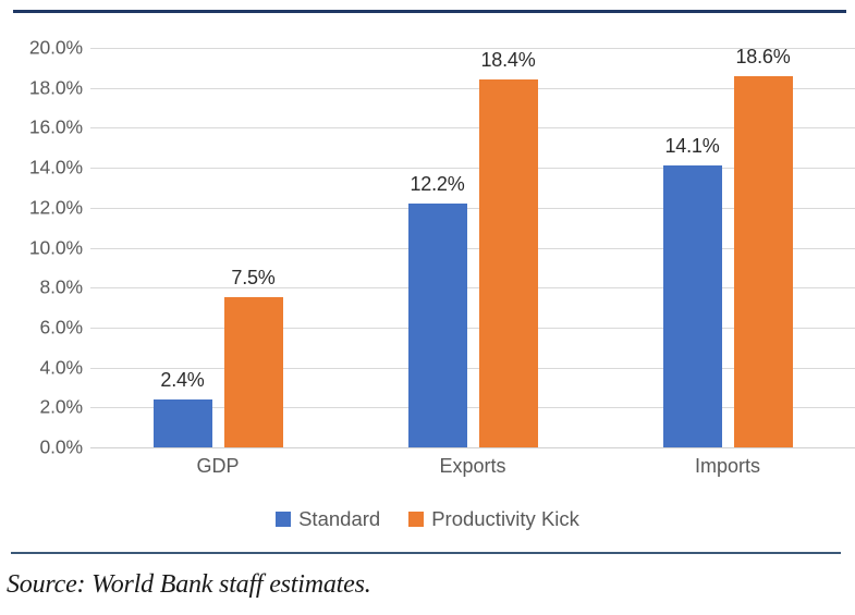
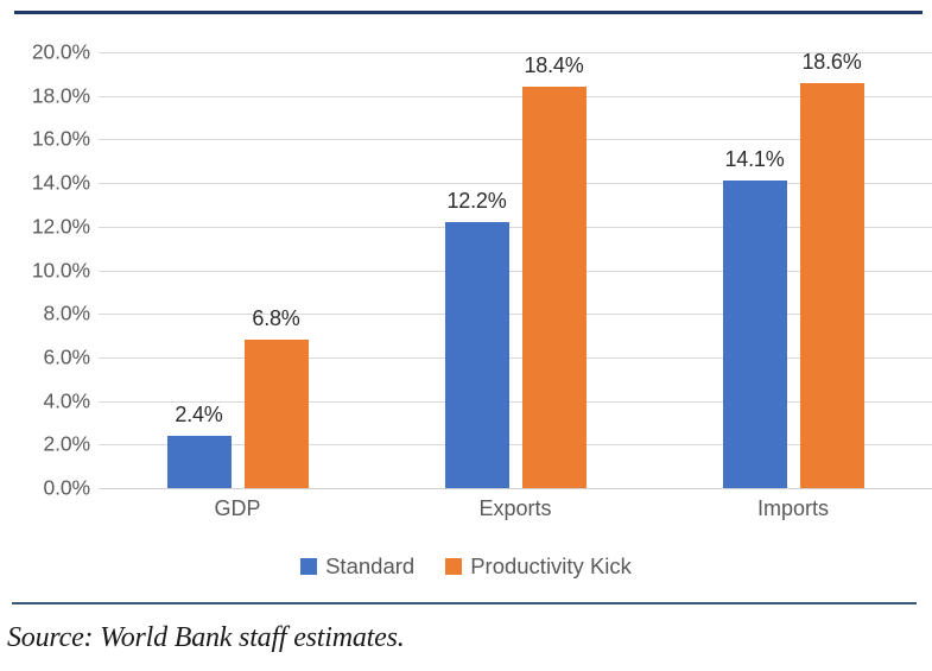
Productivity Kick/GDP: 7.5% -> 6.8%
